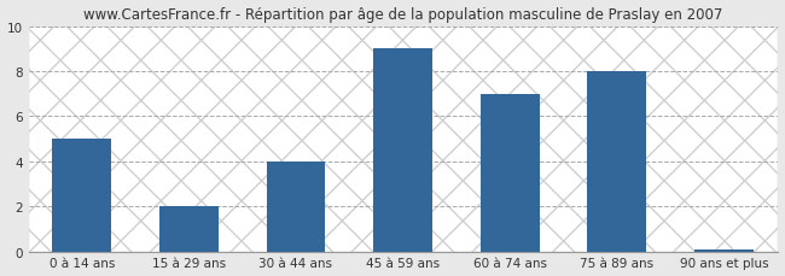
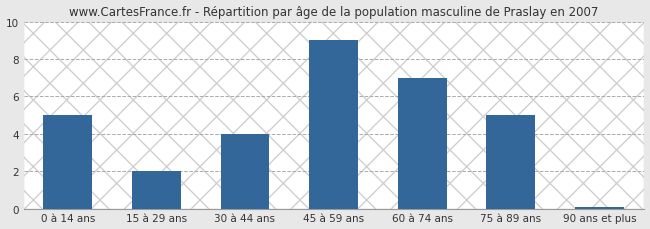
75 à 89 ans: 8.0 -> 5.0
